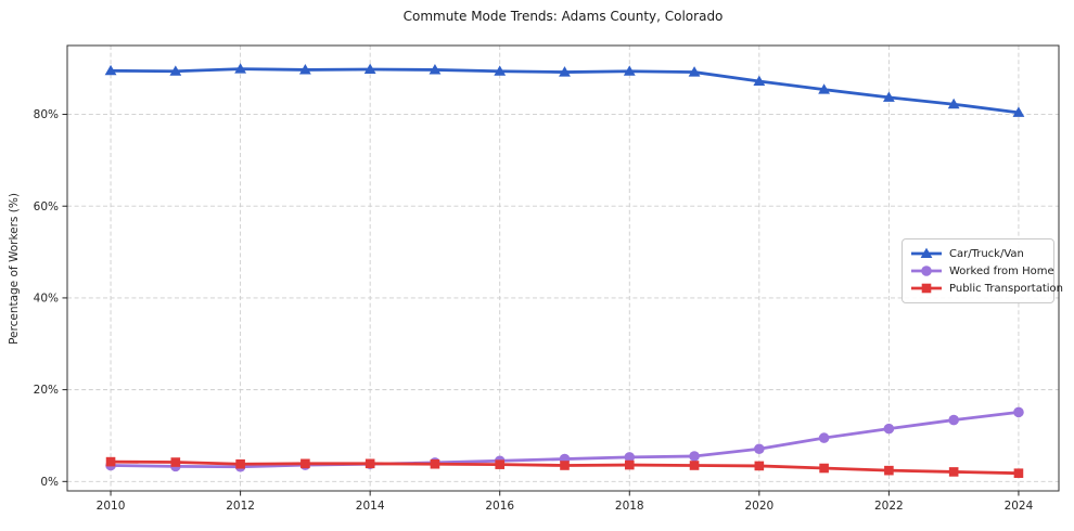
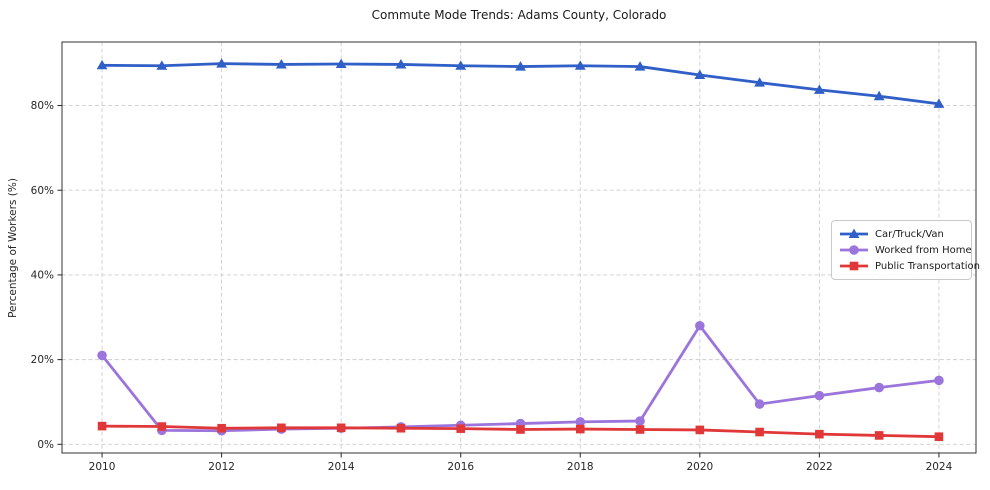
Worked from Home/2010: 4% -> 21%
Worked from Home/2020: 7% -> 28%
